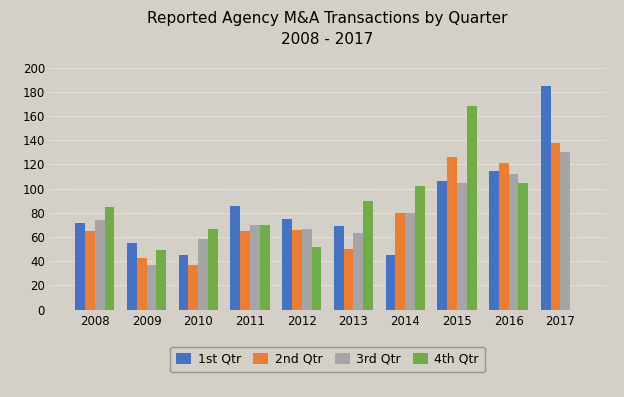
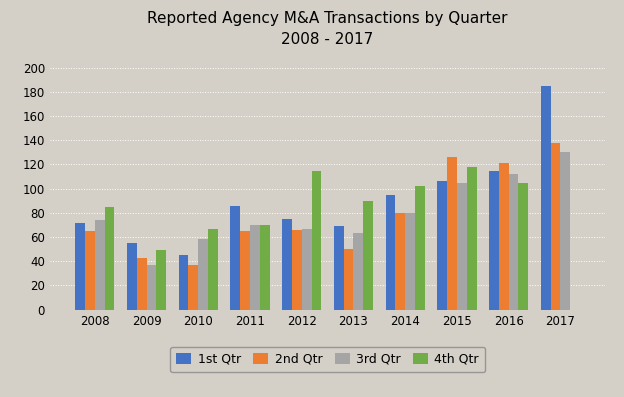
4th Qtr/2012: 52 -> 115
1st Qtr/2014: 45 -> 95
4th Qtr/2015: 168 -> 118
